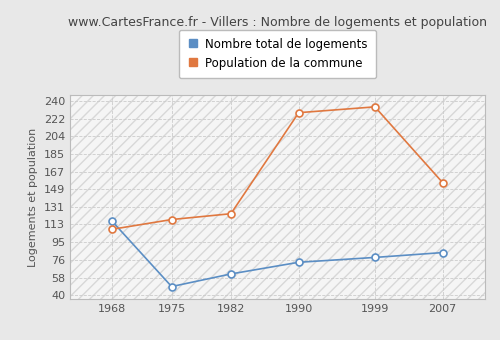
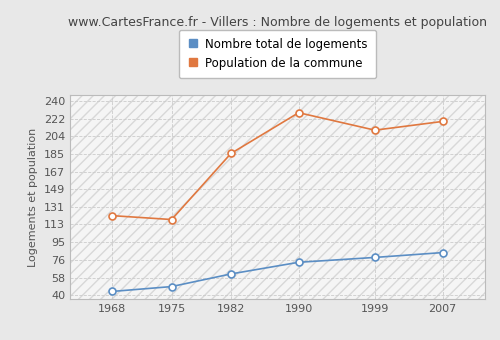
Nombre total de logements/1968: 116 -> 44
Population de la commune/1968: 108 -> 122
Population de la commune/1982: 124 -> 186
Population de la commune/1999: 234 -> 210
Population de la commune/2007: 156 -> 219
